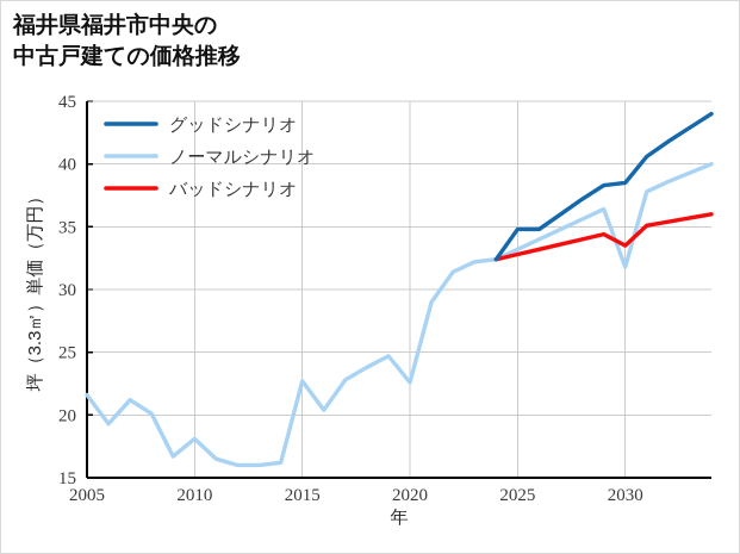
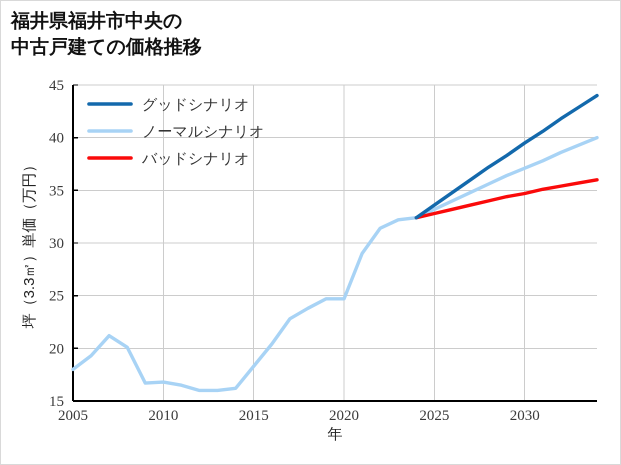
ノーマルシナリオ/2005: 21.6 -> 18.0
ノーマルシナリオ/2010: 18.1 -> 16.8
ノーマルシナリオ/2015: 22.7 -> 18.3
ノーマルシナリオ/2020: 22.6 -> 24.7
グッドシナリオ/2025: 34.8 -> 33.6
ノーマルシナリオ/2030: 31.8 -> 37.1
グッドシナリオ/2030: 38.5 -> 39.5
バッドシナリオ/2030: 33.5 -> 34.7
